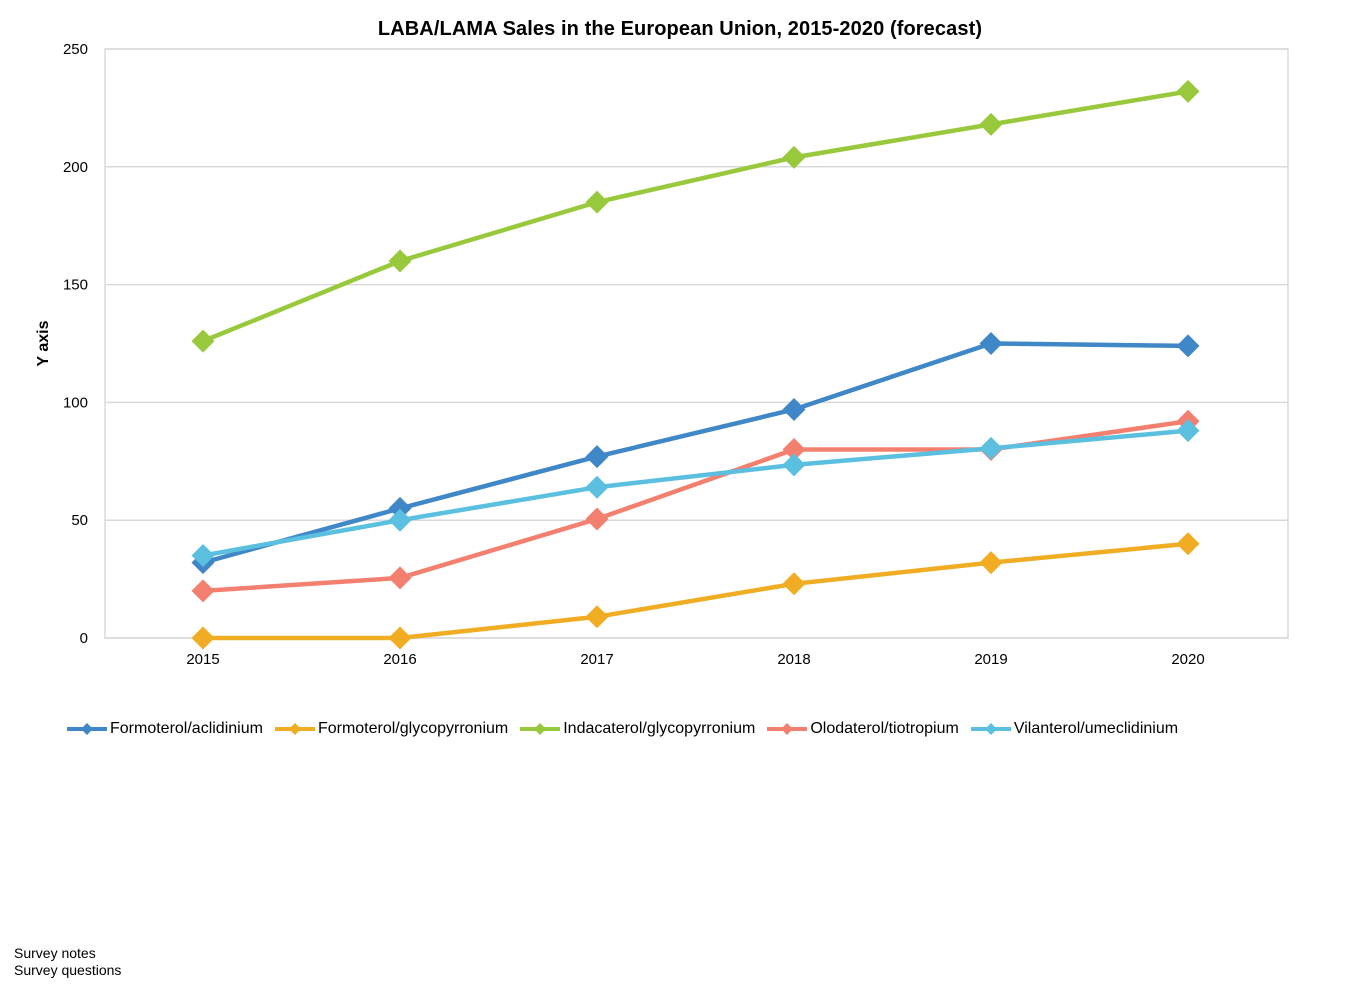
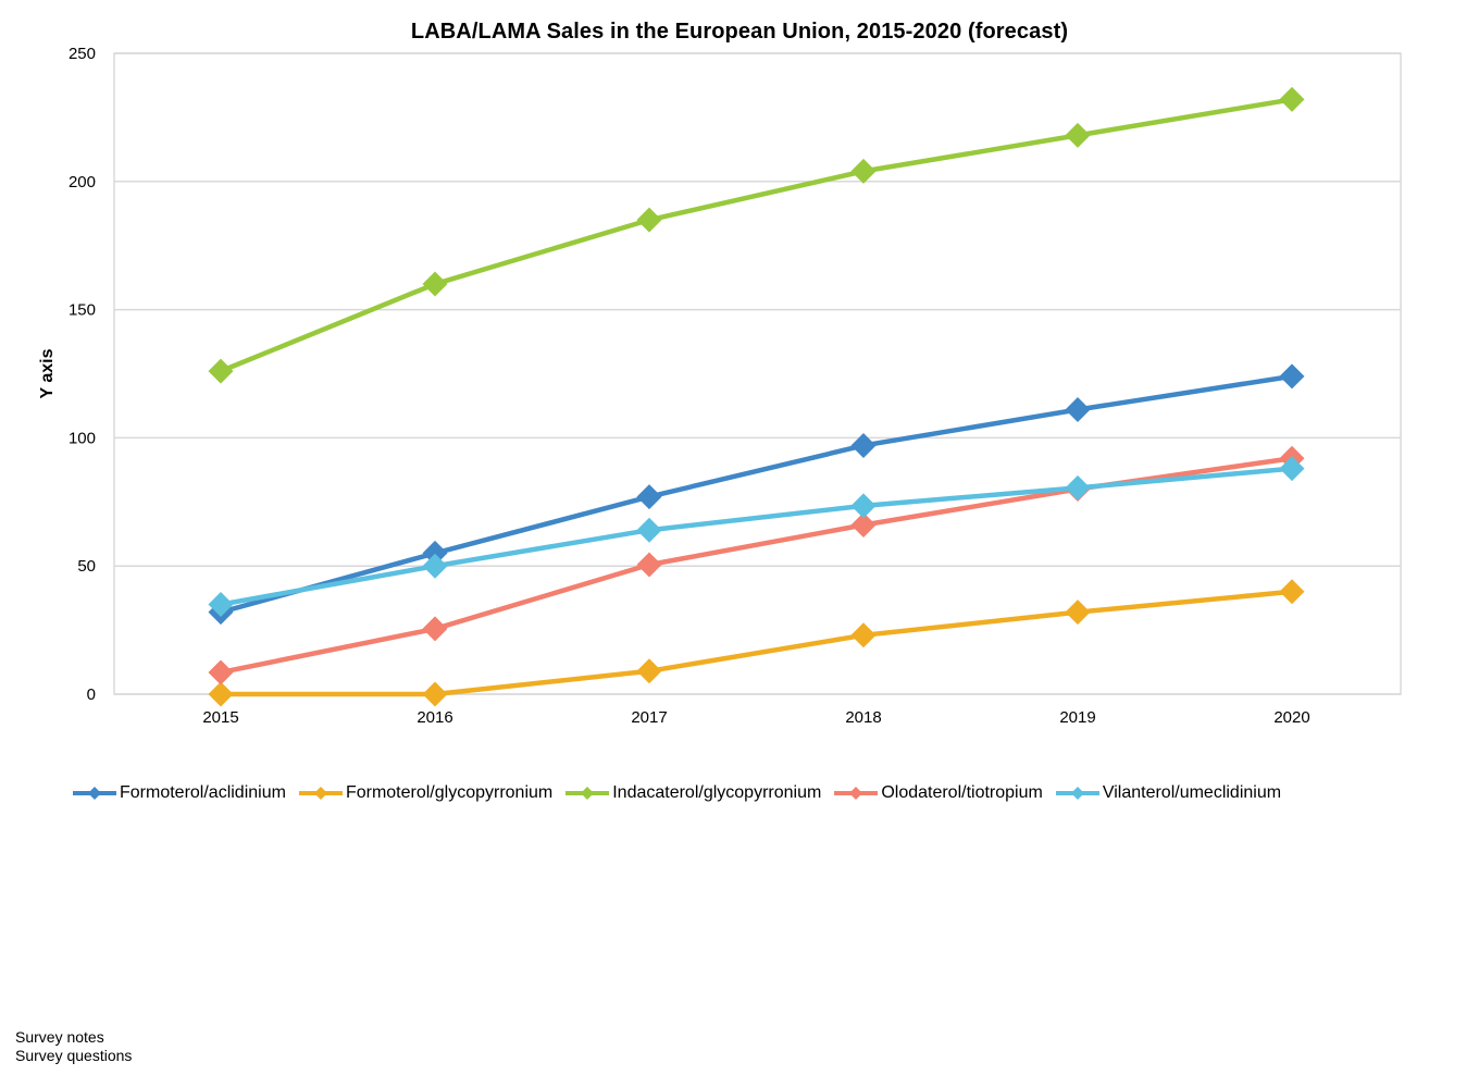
Olodaterol/tiotropium/2015: 20 -> 8
Olodaterol/tiotropium/2018: 80 -> 66
Formoterol/aclidinium/2019: 125 -> 111
